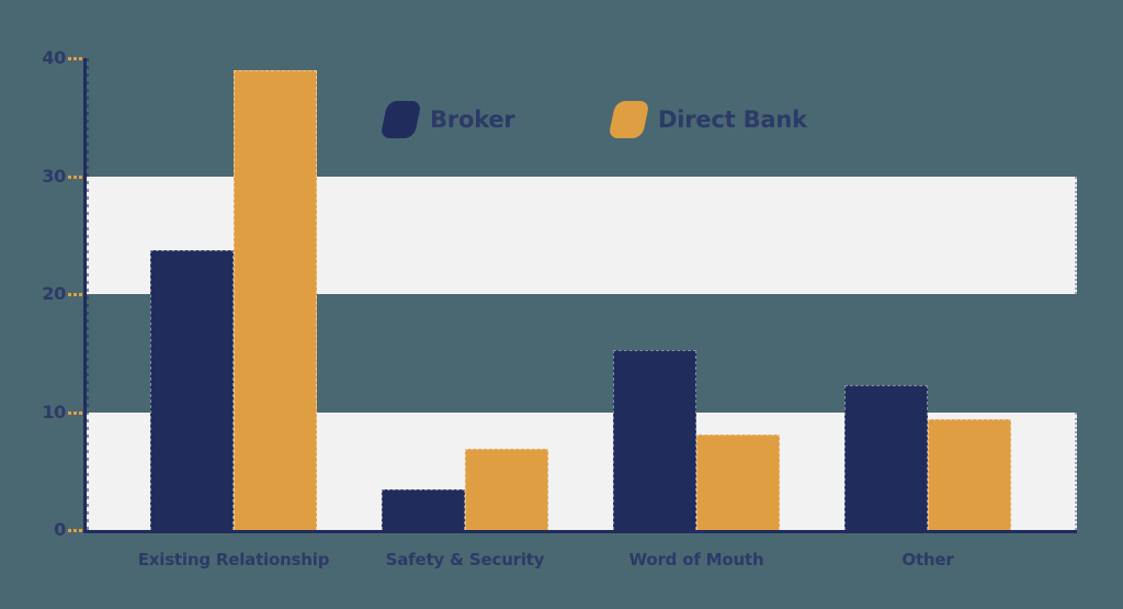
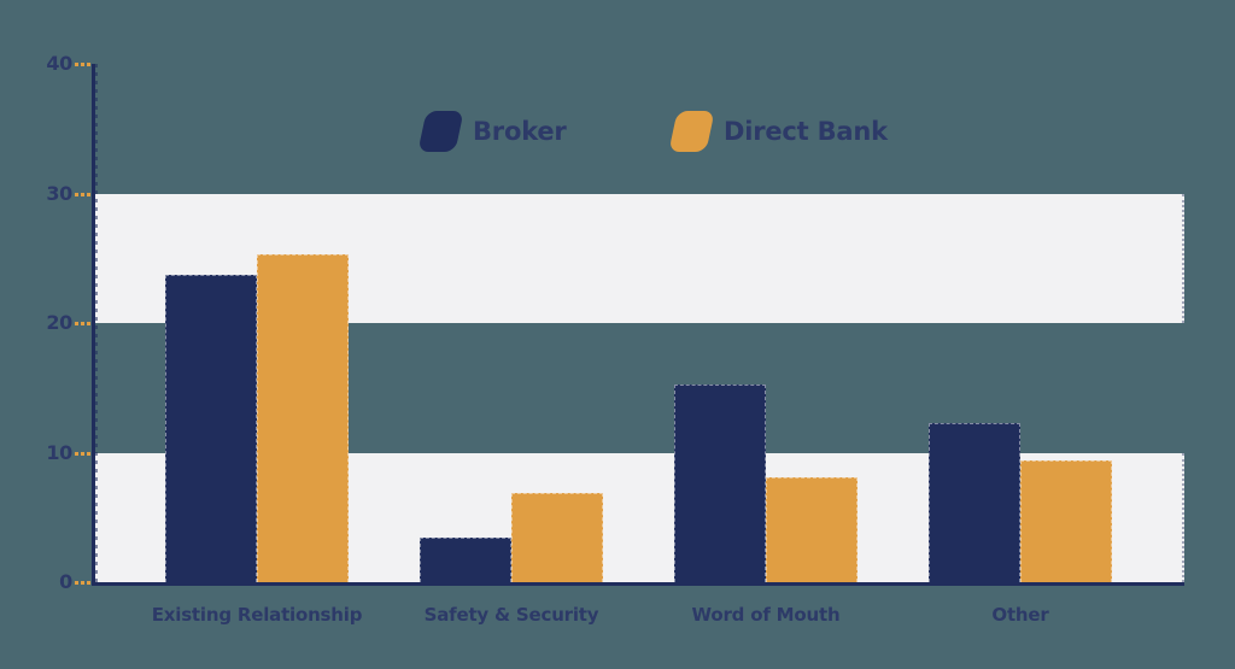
Direct Bank/Existing Relationship: 39.0 -> 25.3
